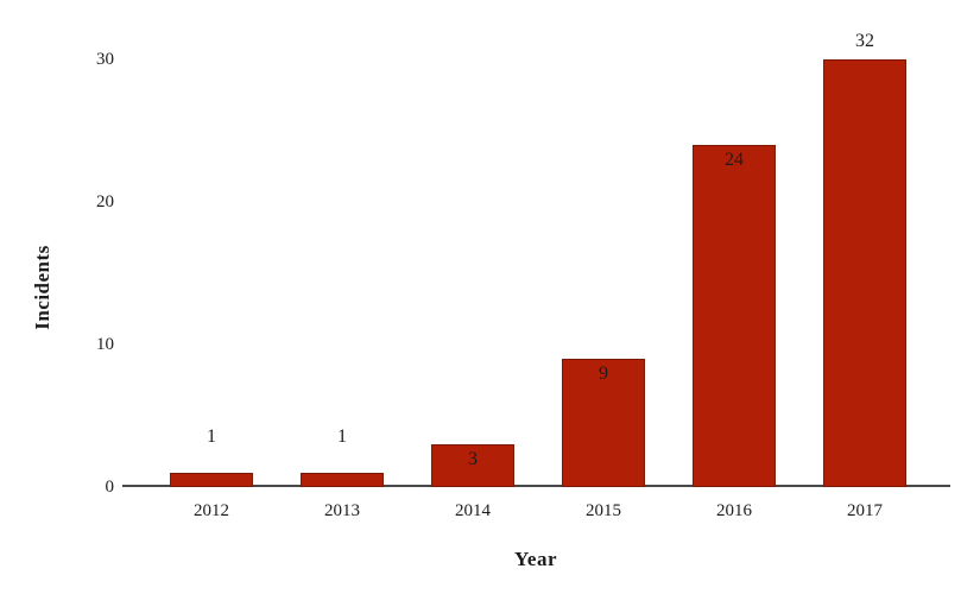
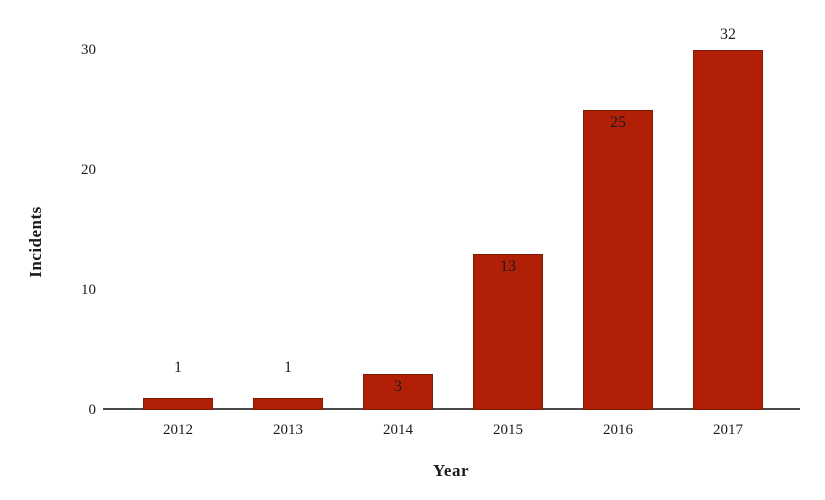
2015: 9 -> 13
2016: 24 -> 25
